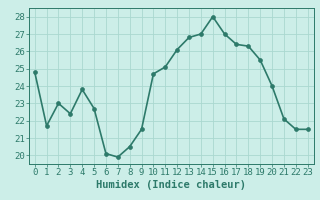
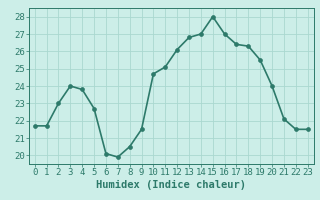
0: 24.8 -> 21.7
3: 22.4 -> 24.0
